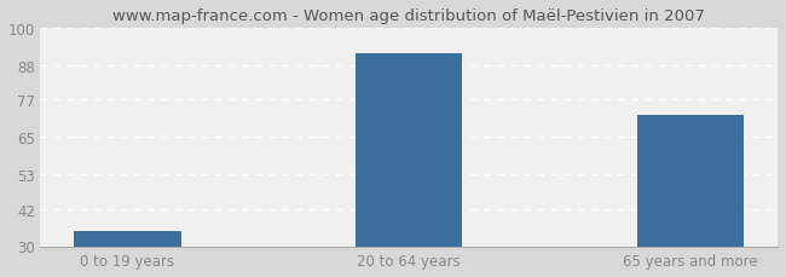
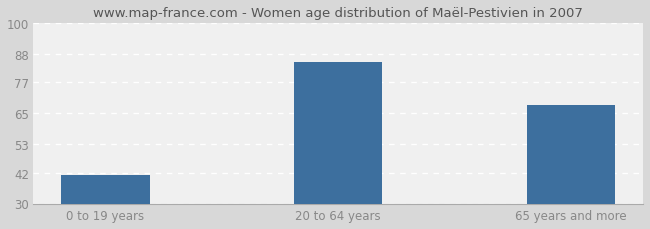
0 to 19 years: 35 -> 41
20 to 64 years: 92 -> 85
65 years and more: 72 -> 68
